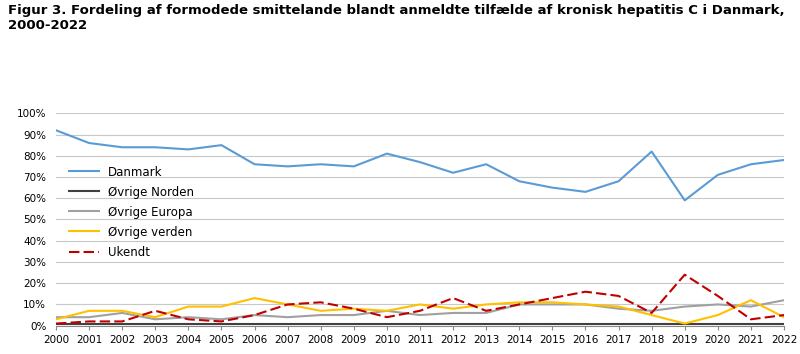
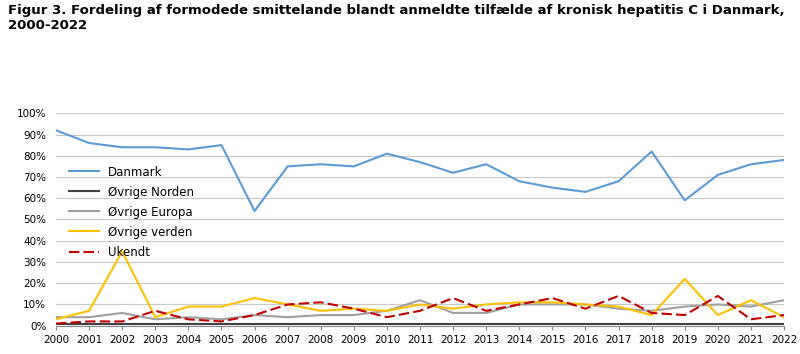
Øvrige verden/2002: 7% -> 35%
Danmark/2006: 76% -> 54%
Øvrige Europa/2011: 5% -> 12%
Ukendt/2016: 16% -> 8%
Øvrige verden/2019: 1% -> 22%
Ukendt/2019: 24% -> 5%
